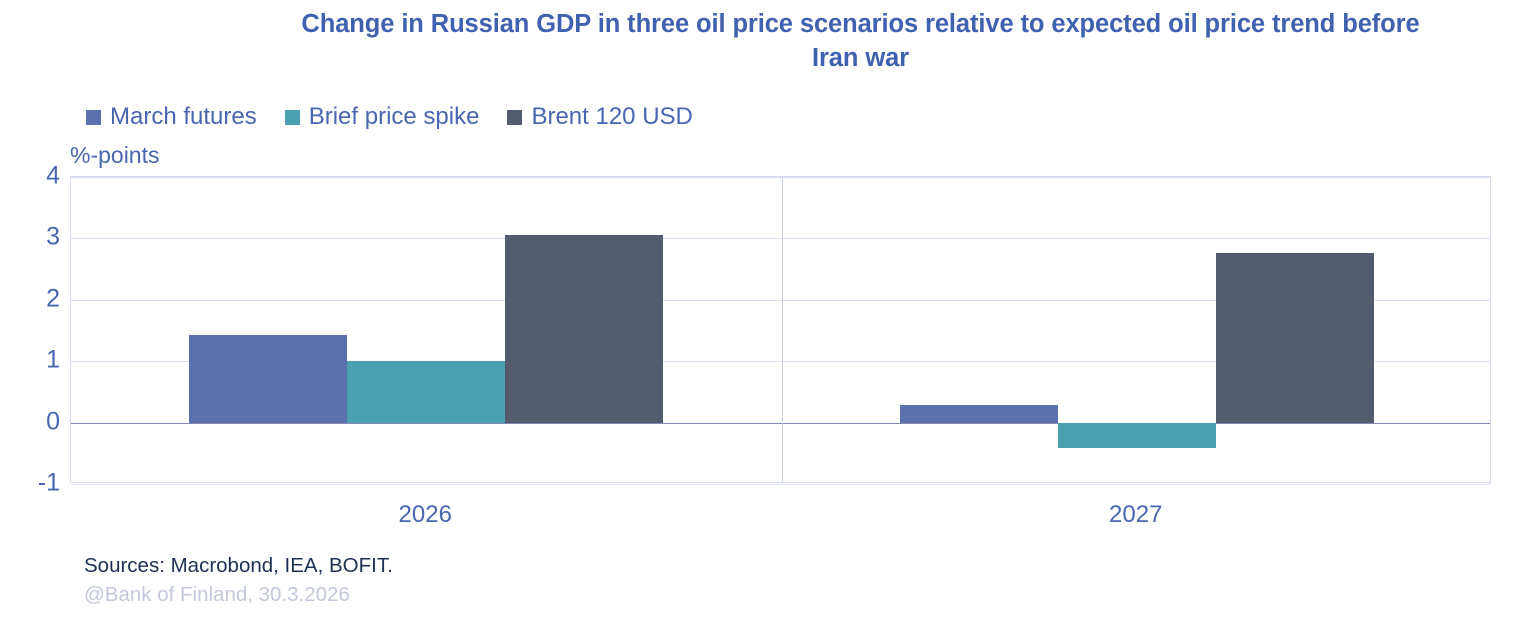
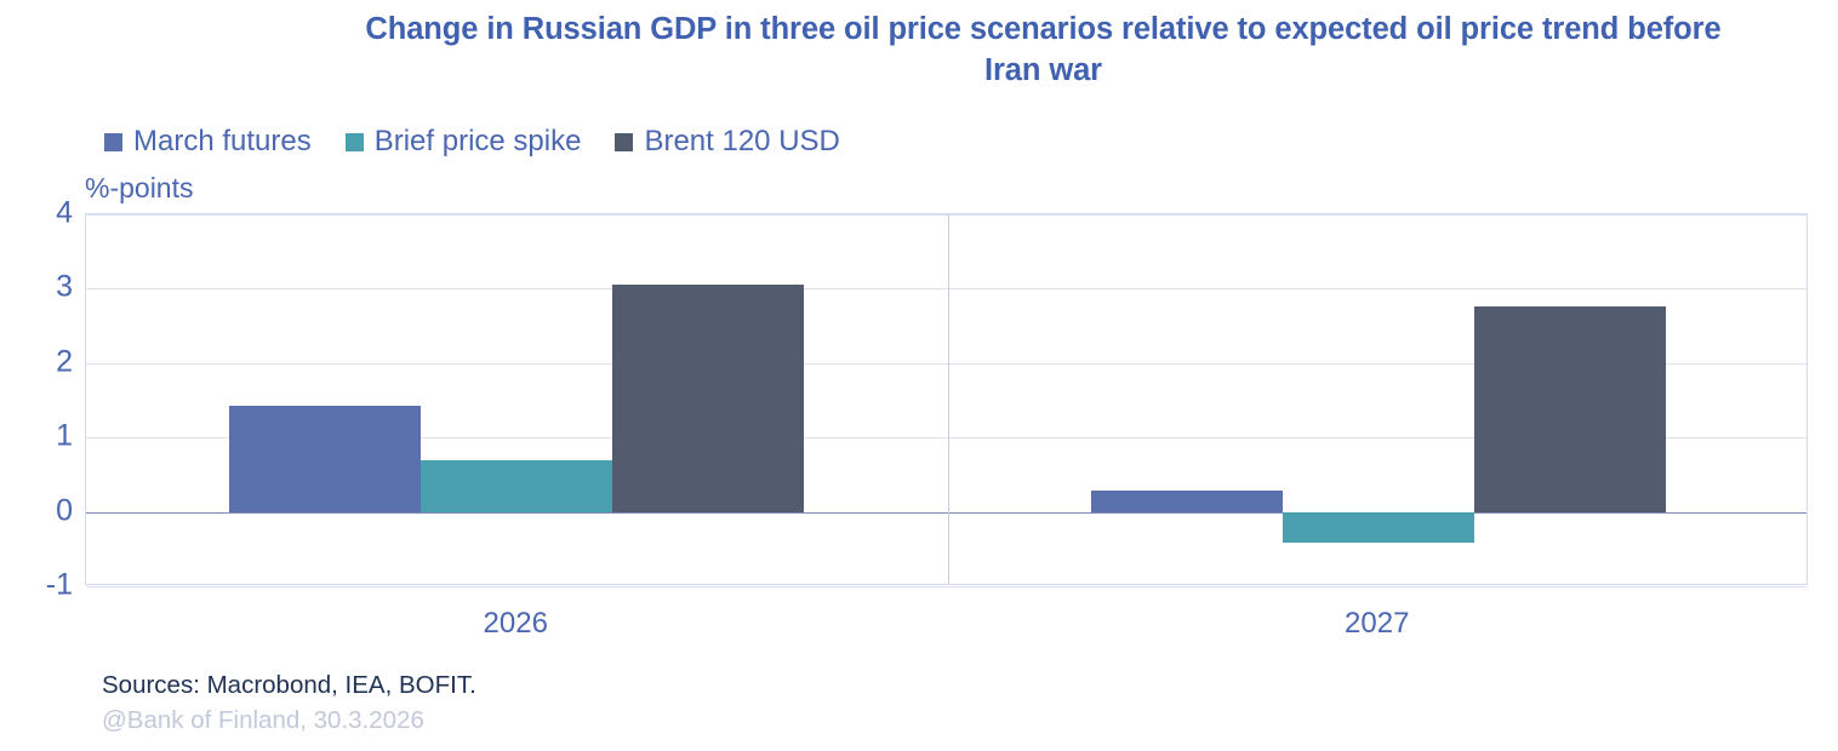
Brief price spike/2026: 1.0 -> 0.7
